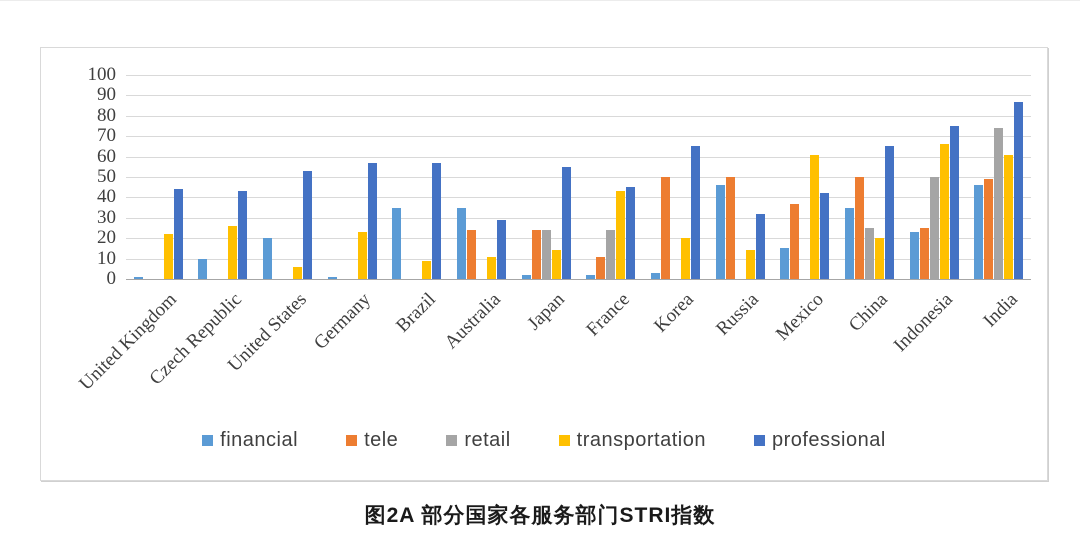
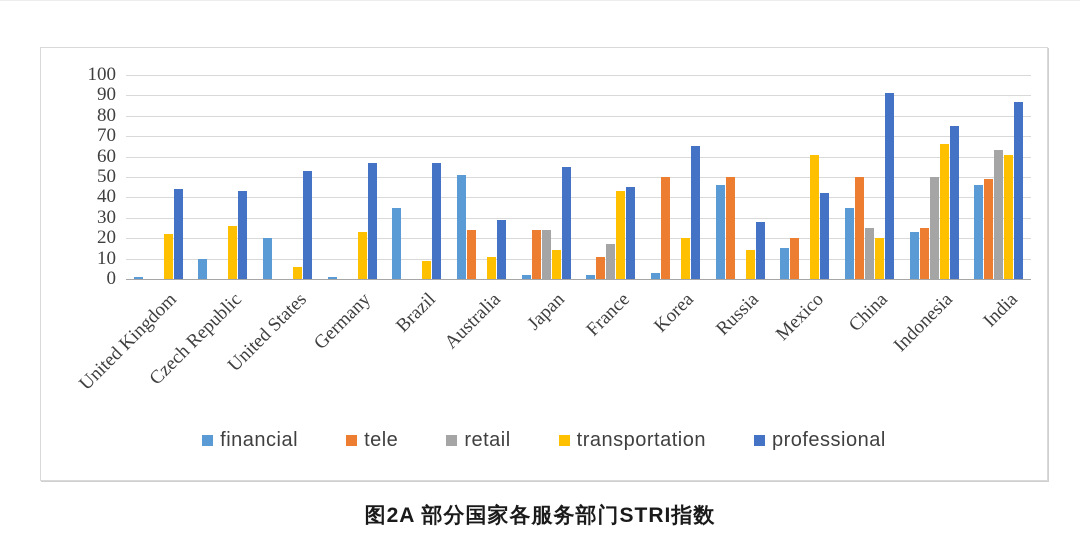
financial/Australia: 35 -> 51
retail/France: 24 -> 17
professional/Russia: 32 -> 28
tele/Mexico: 37 -> 20
professional/China: 65 -> 91
retail/India: 74 -> 63
